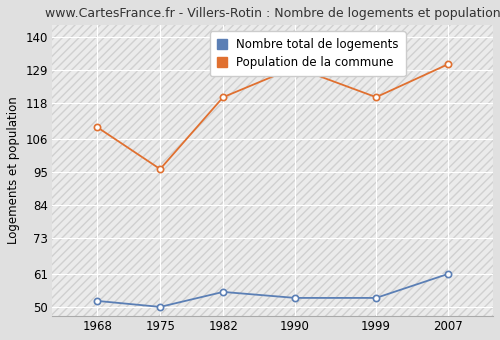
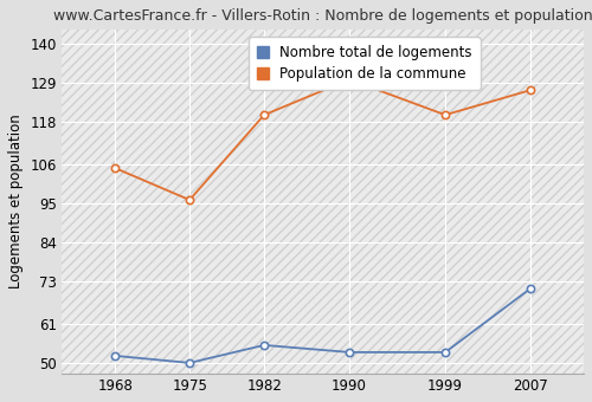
Population de la commune/1968: 110 -> 105
Nombre total de logements/2007: 61 -> 71
Population de la commune/2007: 131 -> 127
